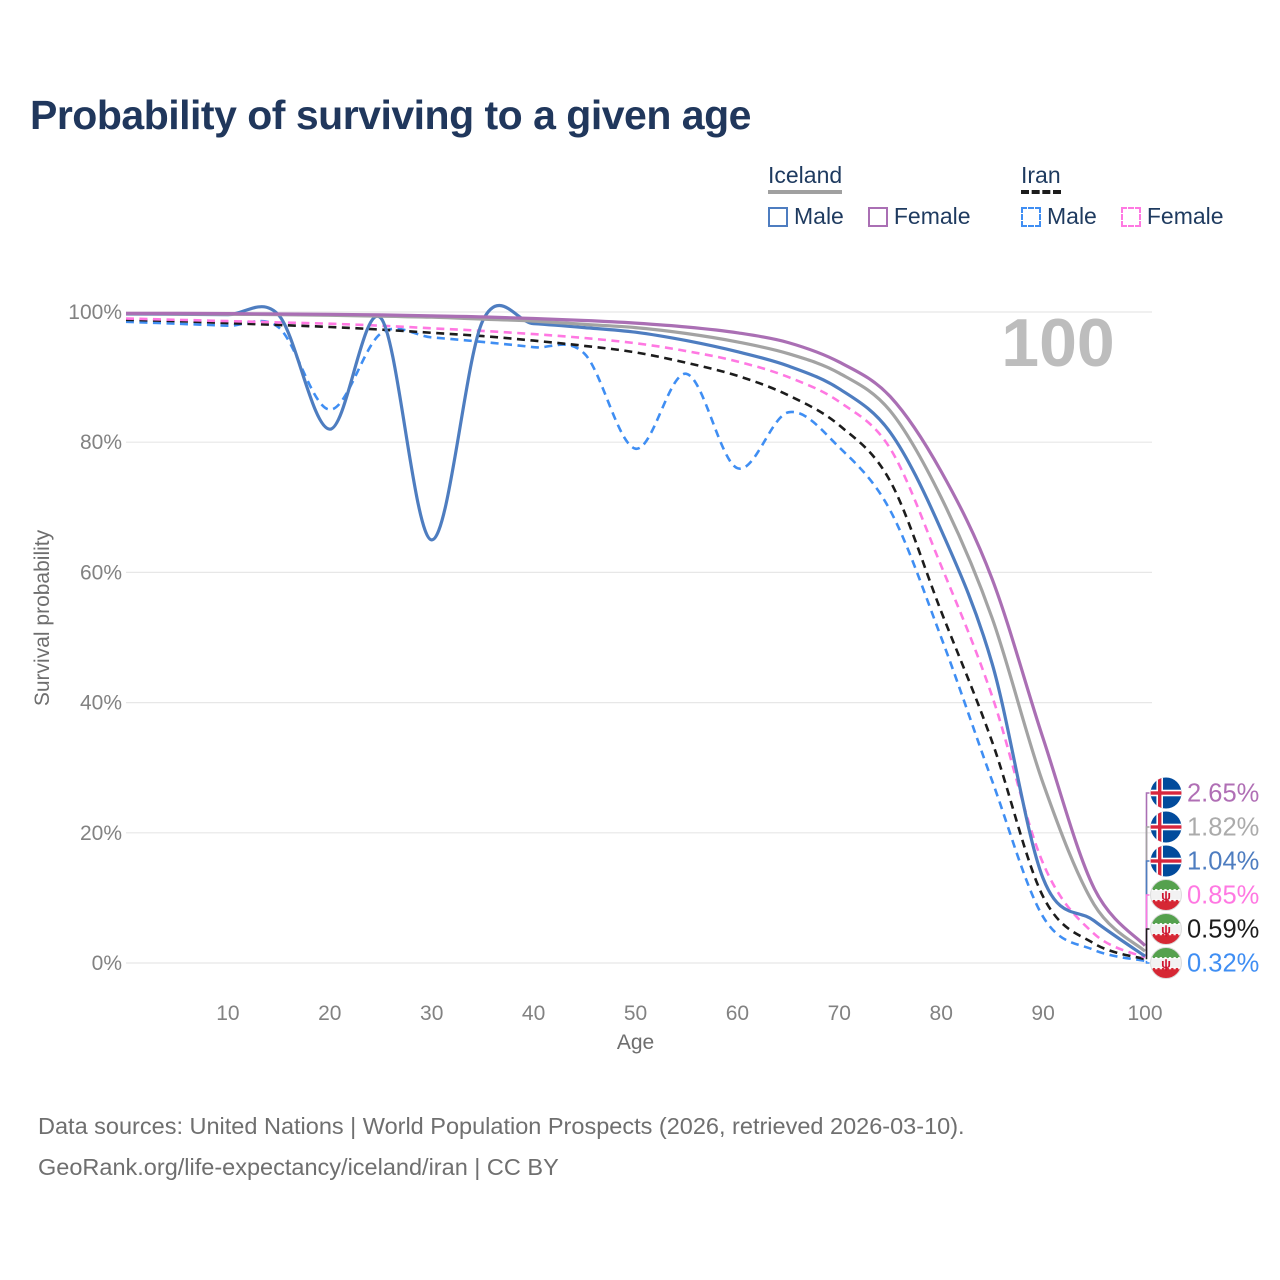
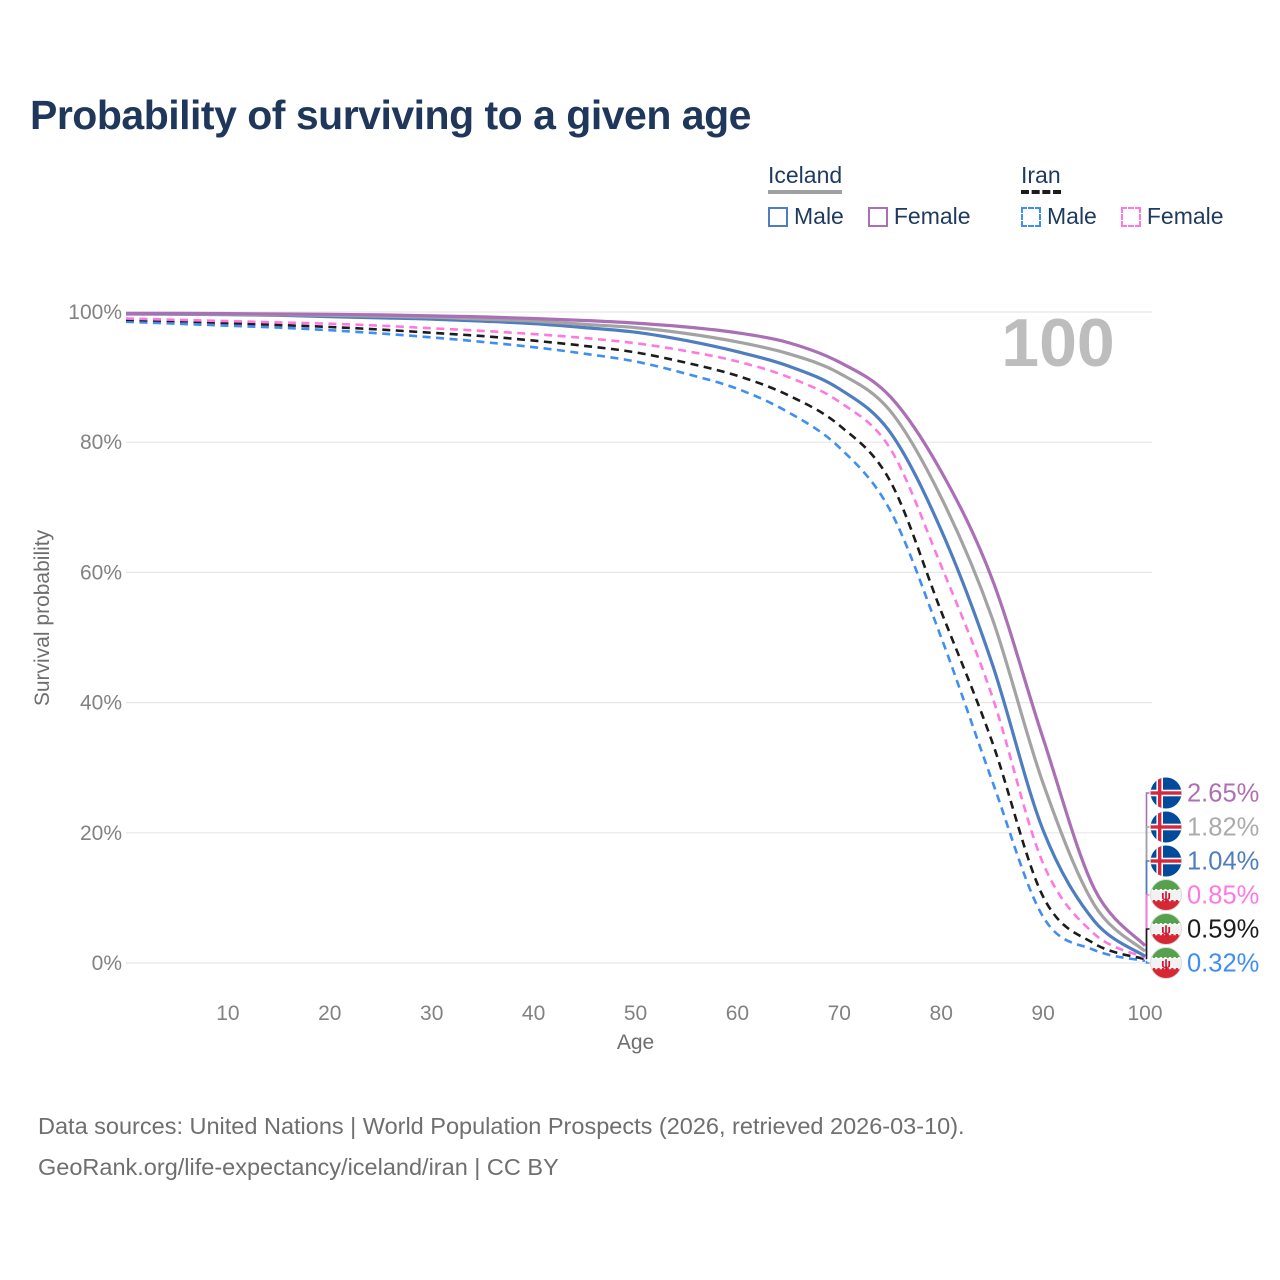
Iran Male/20: 85% -> 97%
Iceland Male/20: 82% -> 99%
Iceland Male/30: 65% -> 99%
Iran Male/50: 79% -> 92%
Iran Male/60: 76% -> 88%
Iceland Male/90: 13% -> 20%
